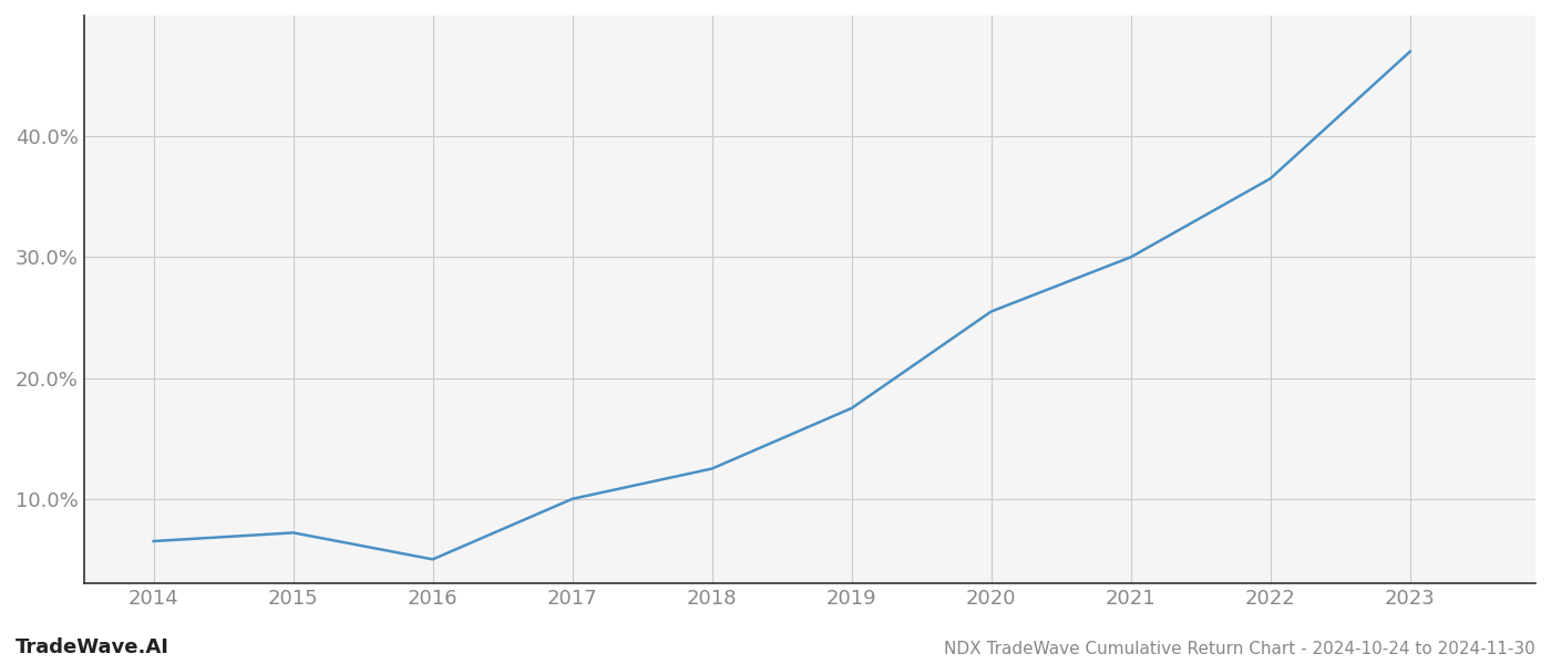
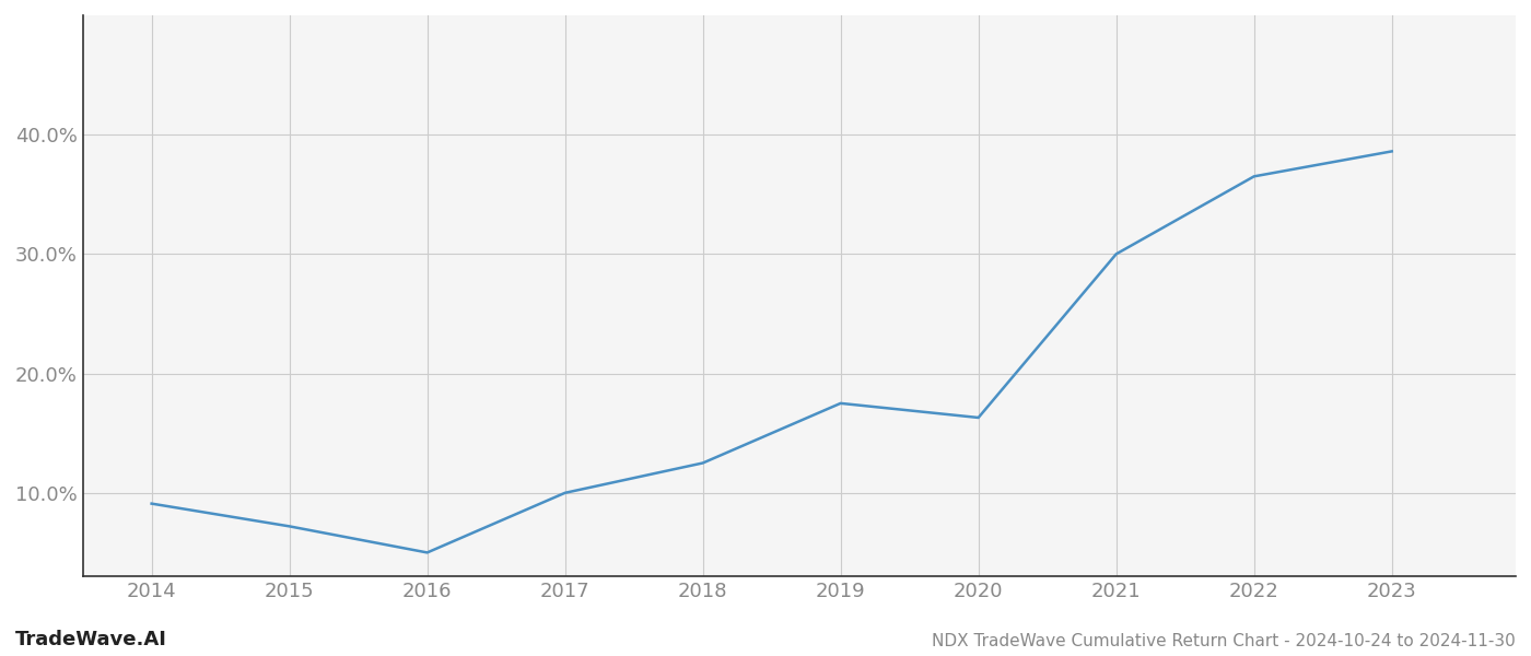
2014: 6.5% -> 9.1%
2020: 25.5% -> 16.3%
2023: 47.0% -> 38.6%
